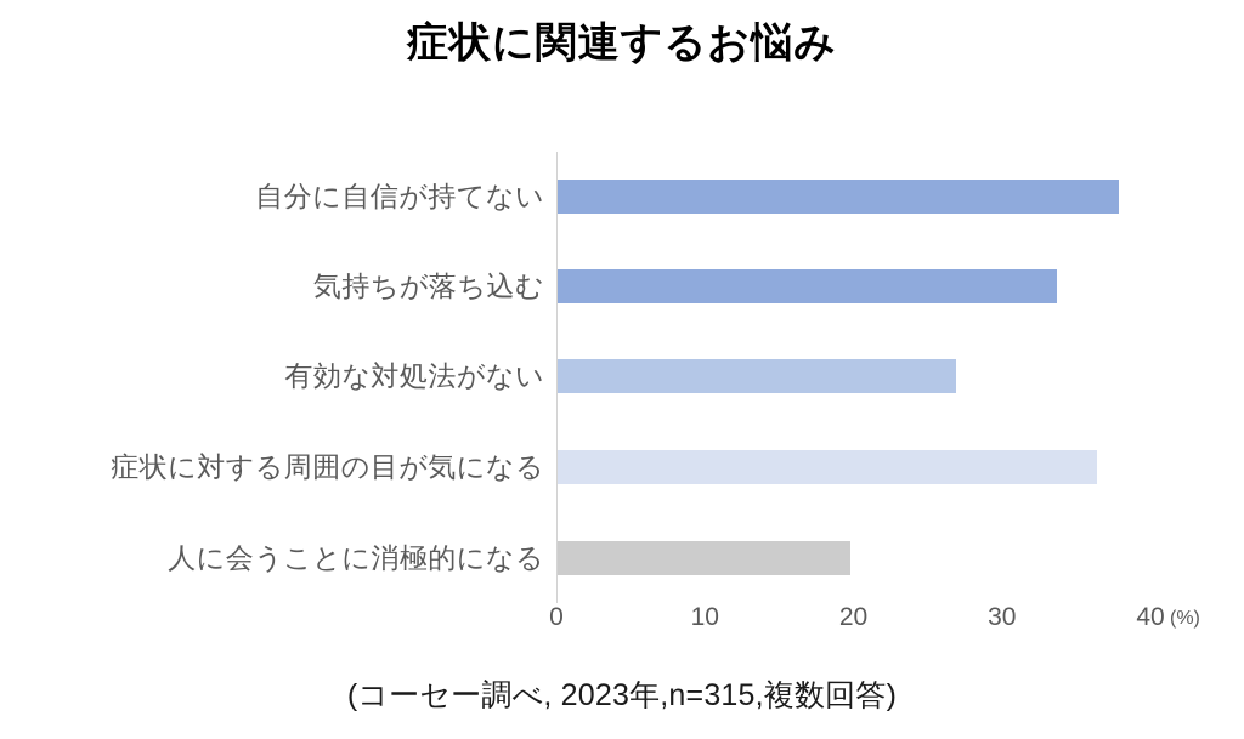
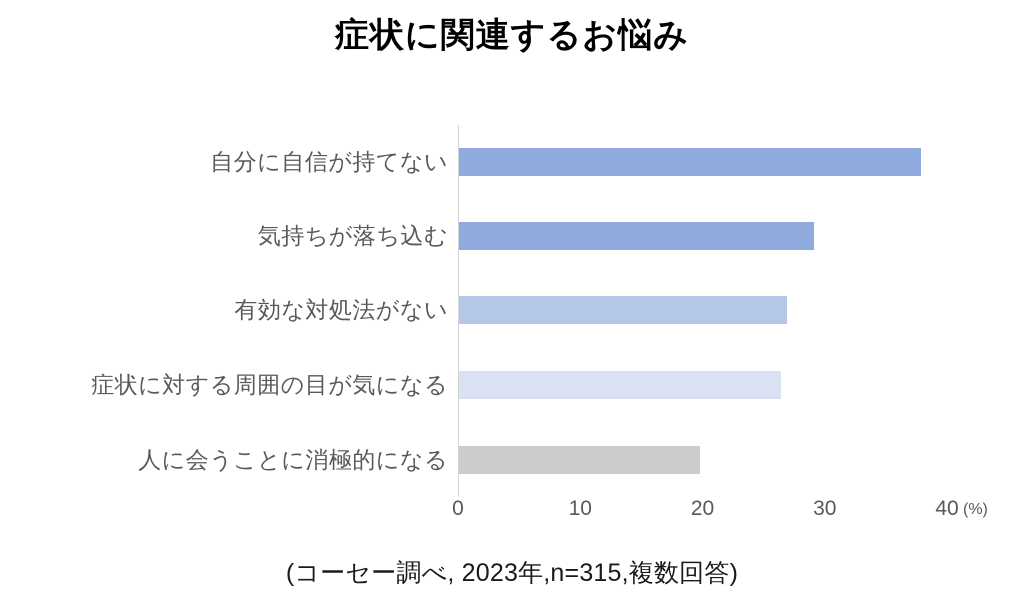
気持ちが落ち込む: 33.6 -> 29.0
症状に対する周囲の目が気になる: 36.3 -> 26.3
